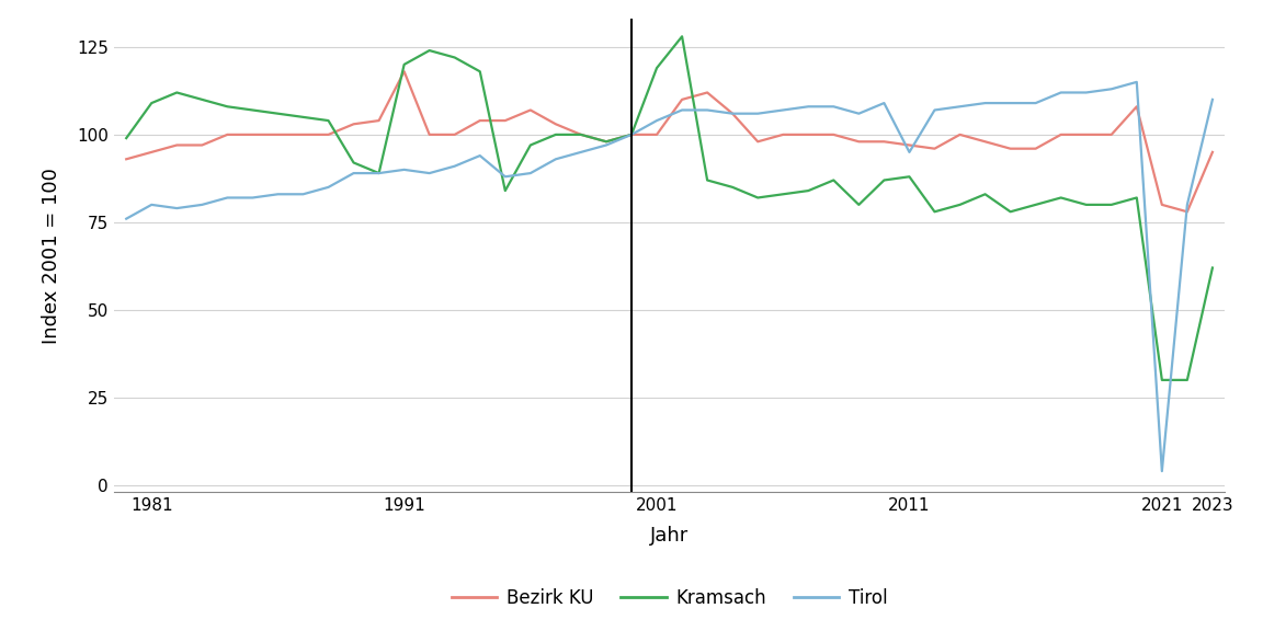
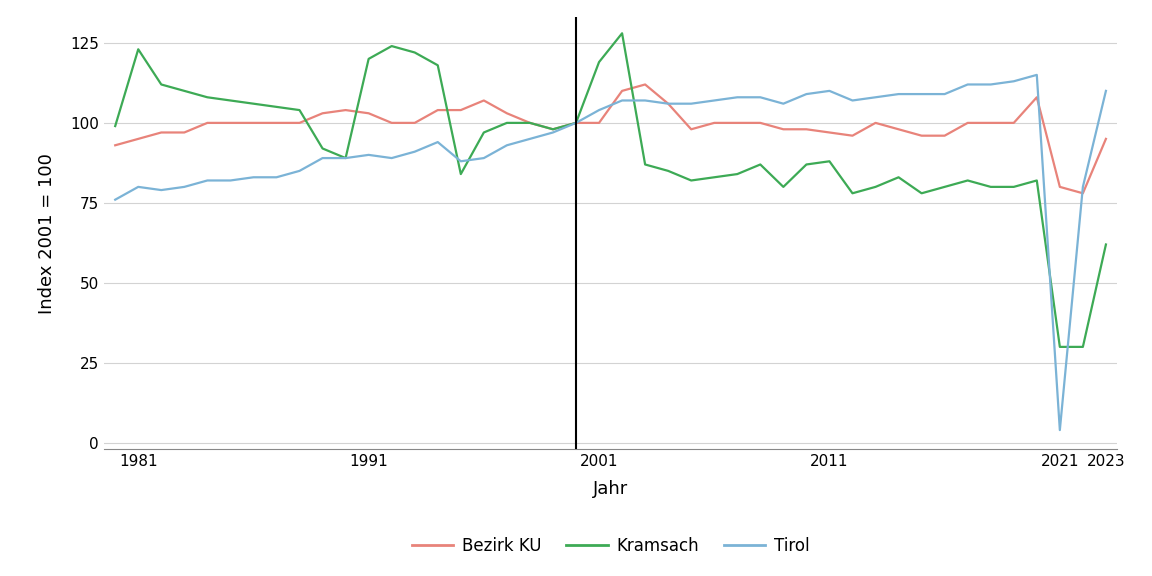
Kramsach/1981: 109 -> 123
Bezirk KU/1991: 118 -> 103
Tirol/2011: 95 -> 110
